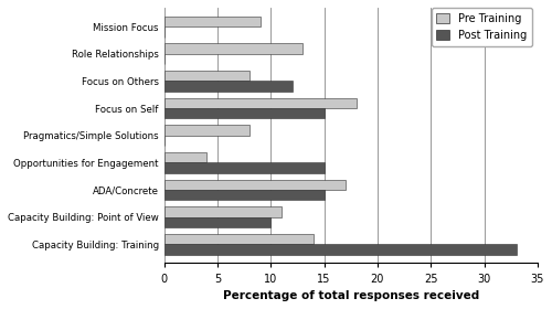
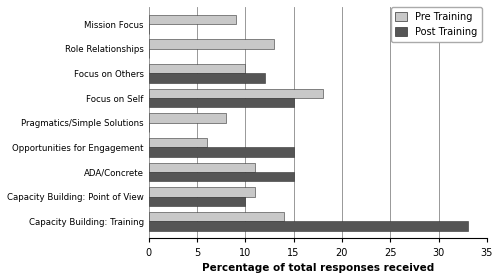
Pre Training/Focus on Others: 8 -> 10
Pre Training/Opportunities for Engagement: 4 -> 6
Pre Training/ADA/Concrete: 17 -> 11
